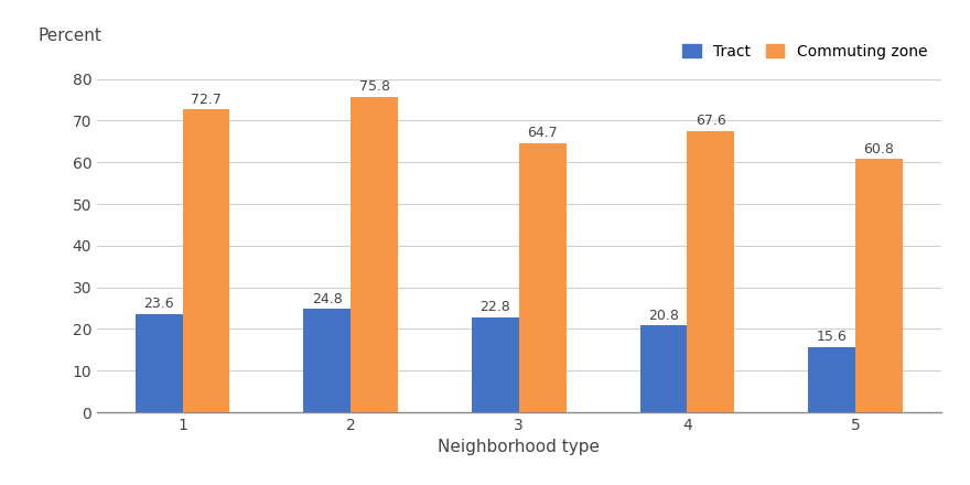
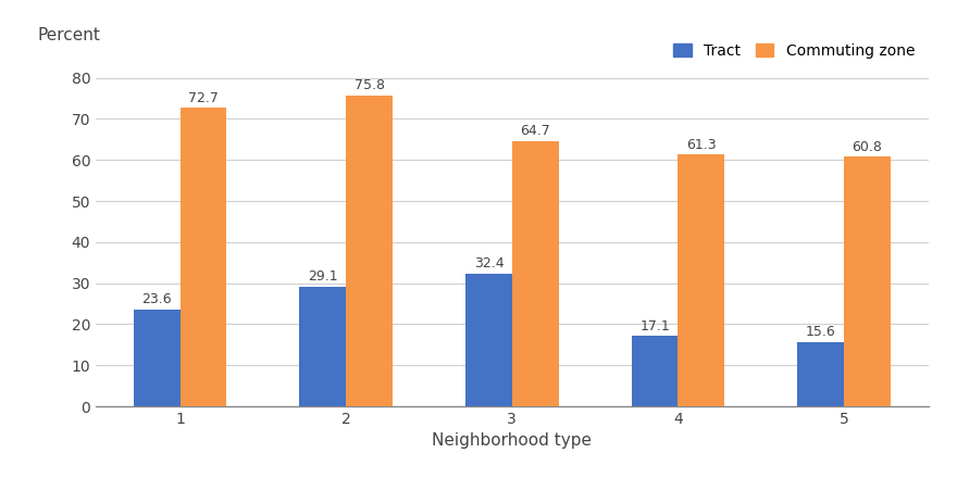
Tract/2: 24.8 -> 29.1
Tract/3: 22.8 -> 32.4
Tract/4: 20.8 -> 17.1
Commuting zone/4: 67.6 -> 61.3
